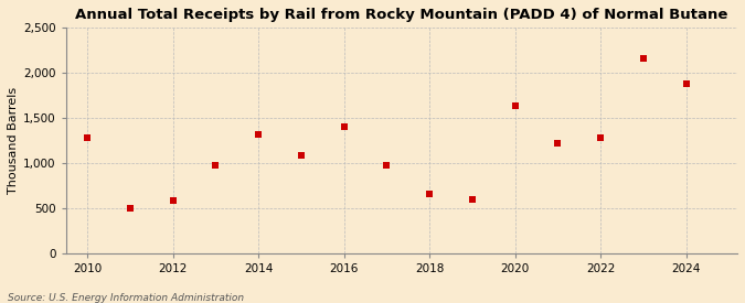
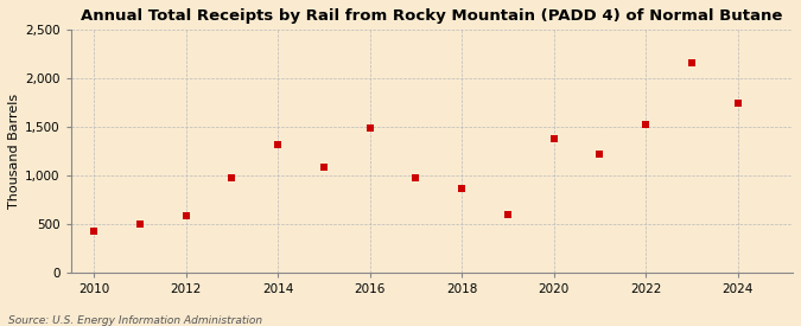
2010: 1,280 -> 420
2016: 1,400 -> 1,490
2018: 660 -> 860
2020: 1,640 -> 1,380
2022: 1,280 -> 1,530
2024: 1,880 -> 1,750
